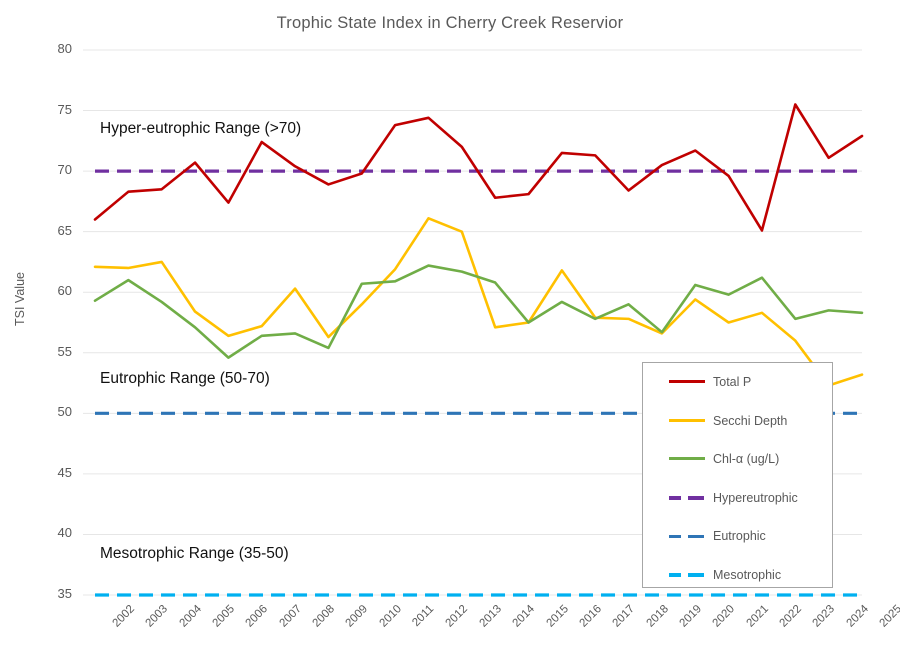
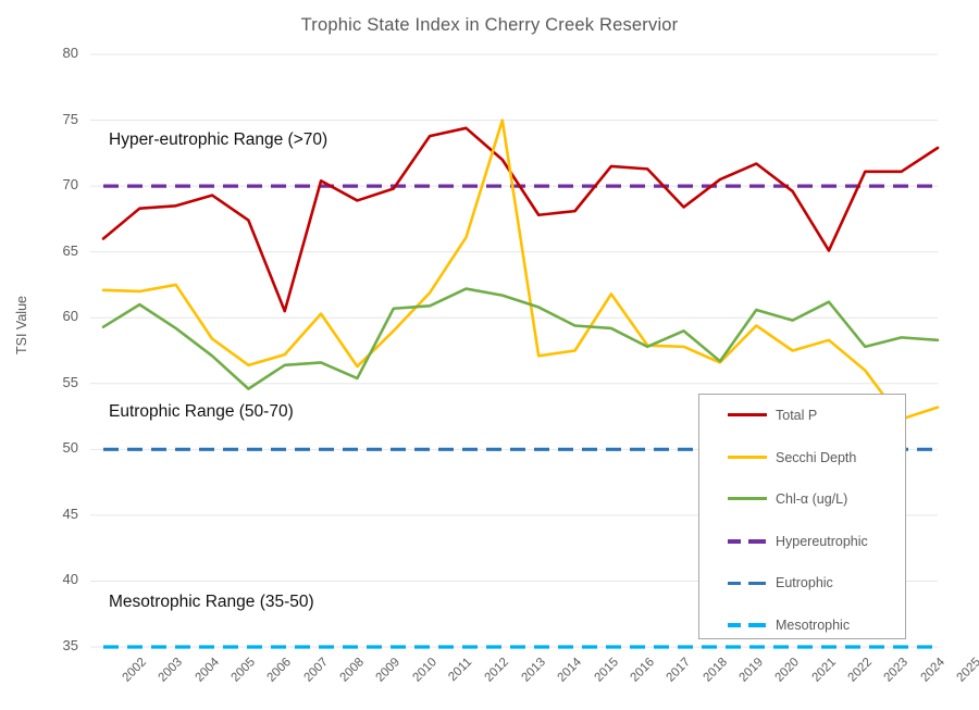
Total P/2005: 70.7 -> 69.3
Total P/2007: 72.4 -> 60.5
Secchi Depth/2013: 65.0 -> 75.0
Chl-α (ug/L)/2015: 57.5 -> 59.4
Total P/2023: 75.5 -> 71.1
